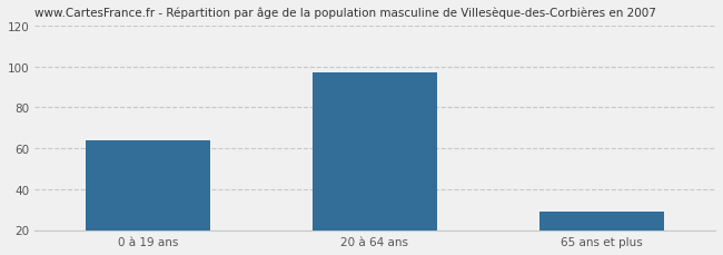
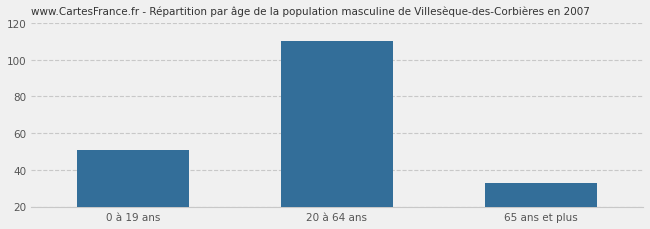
0 à 19 ans: 64 -> 51
20 à 64 ans: 97 -> 110
65 ans et plus: 29 -> 33
